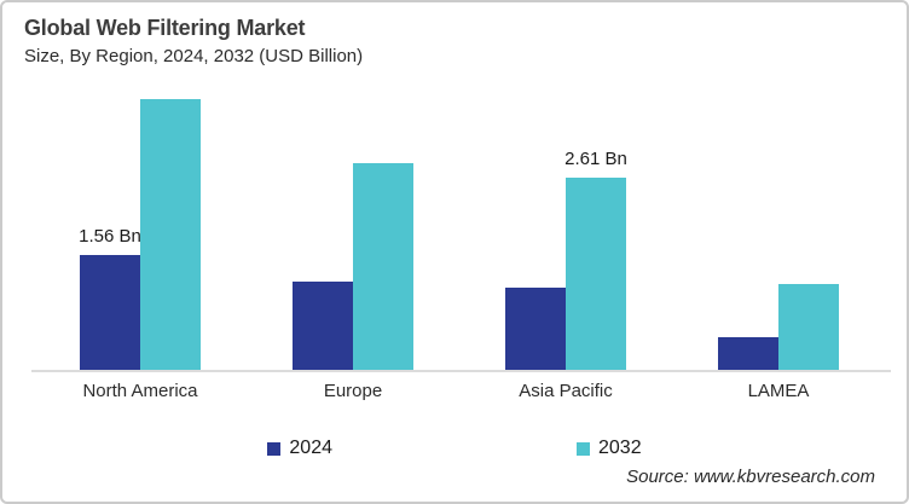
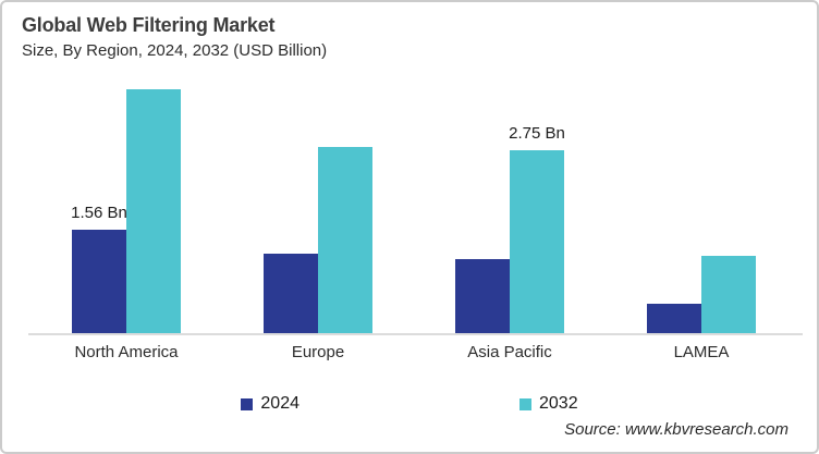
2032/Asia Pacific: 2.61 -> 2.75
